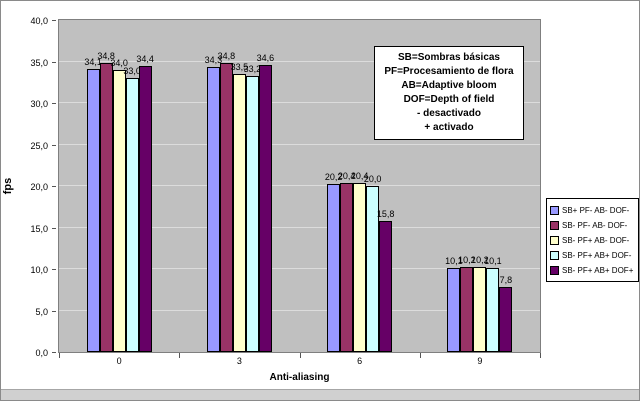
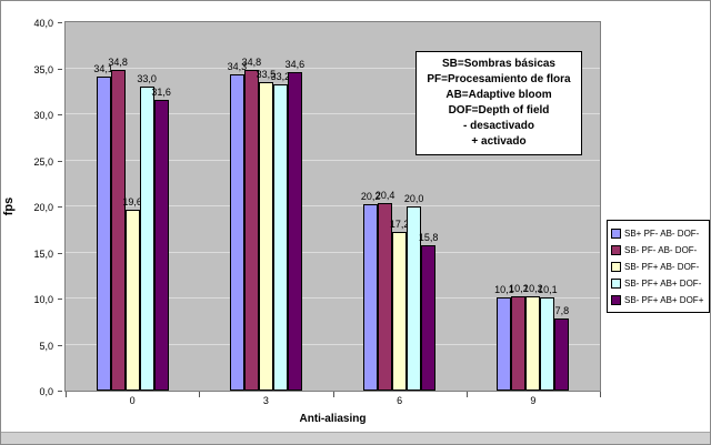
SB- PF+ AB- DOF-/0: 34,0 -> 19,6
SB- PF+ AB+ DOF+/0: 34,4 -> 31,6
SB- PF+ AB- DOF-/6: 20,4 -> 17,2
